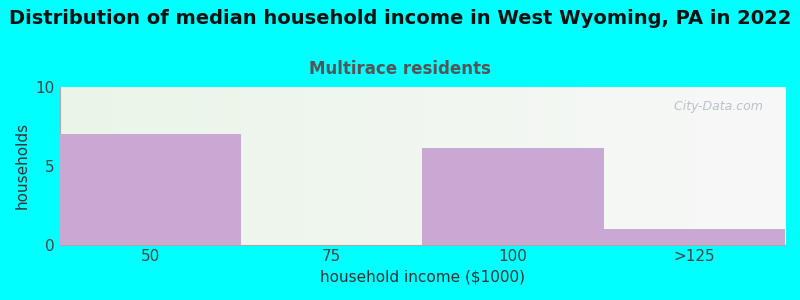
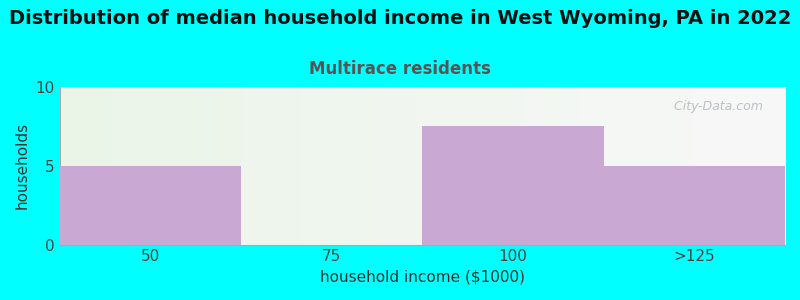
50: 7.0 -> 5.0
100: 6.1 -> 7.5
>125: 1.0 -> 5.0
